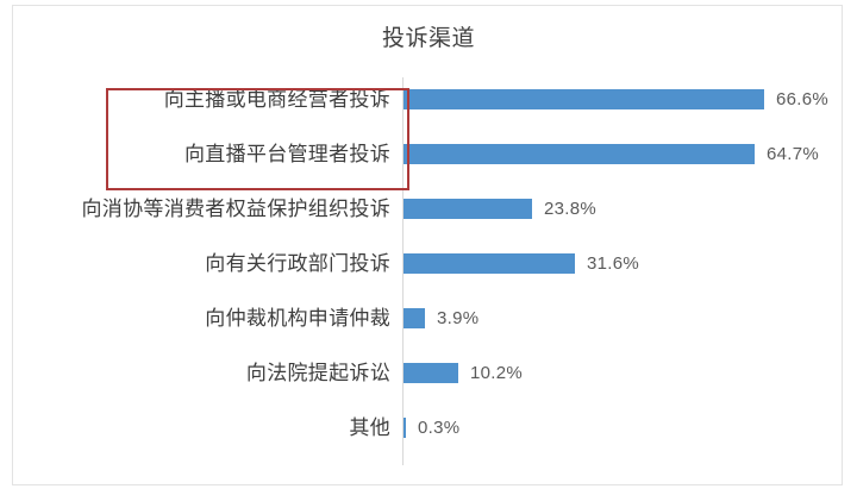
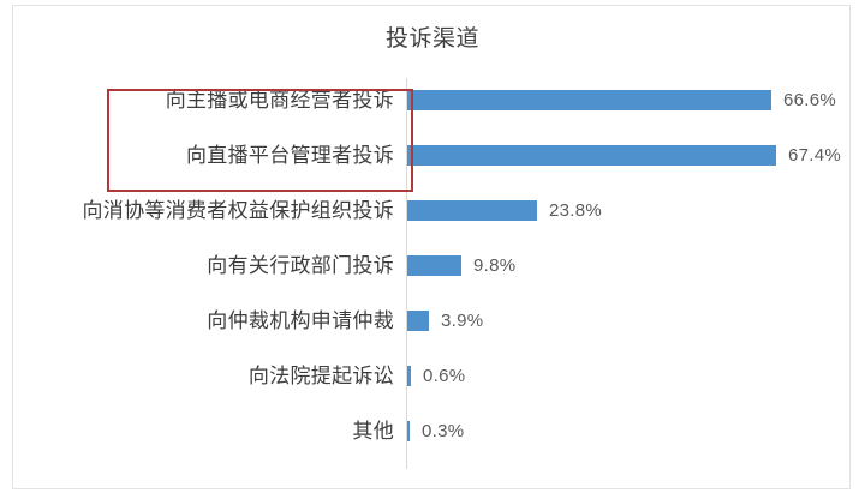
向直播平台管理者投诉: 64.7% -> 67.4%
向有关行政部门投诉: 31.6% -> 9.8%
向法院提起诉讼: 10.2% -> 0.6%
